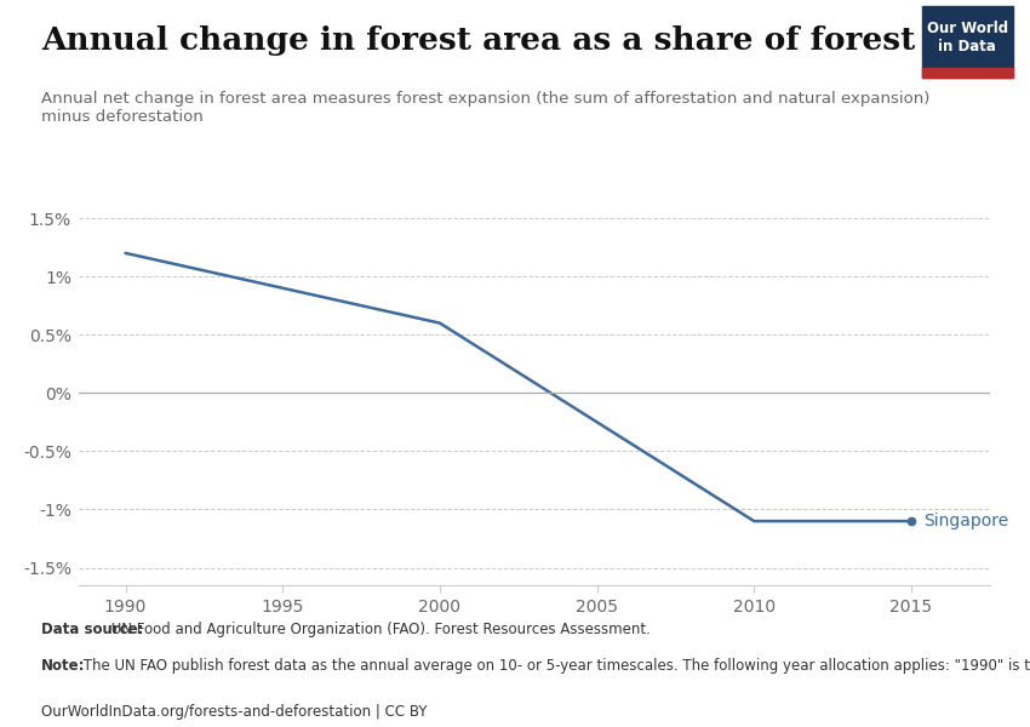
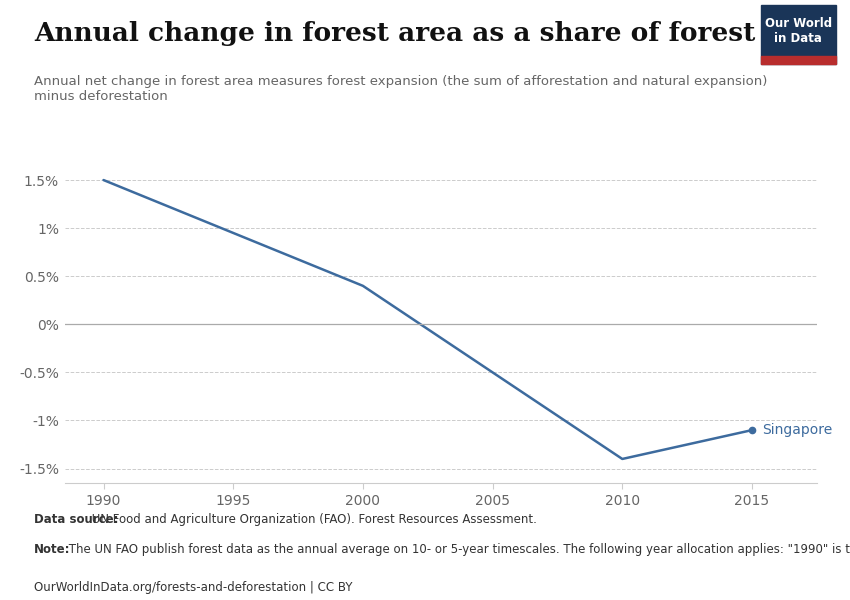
1990: 1.2% -> 1.5%
2000: 0.6% -> 0.4%
2010: -1.1% -> -1.4%
